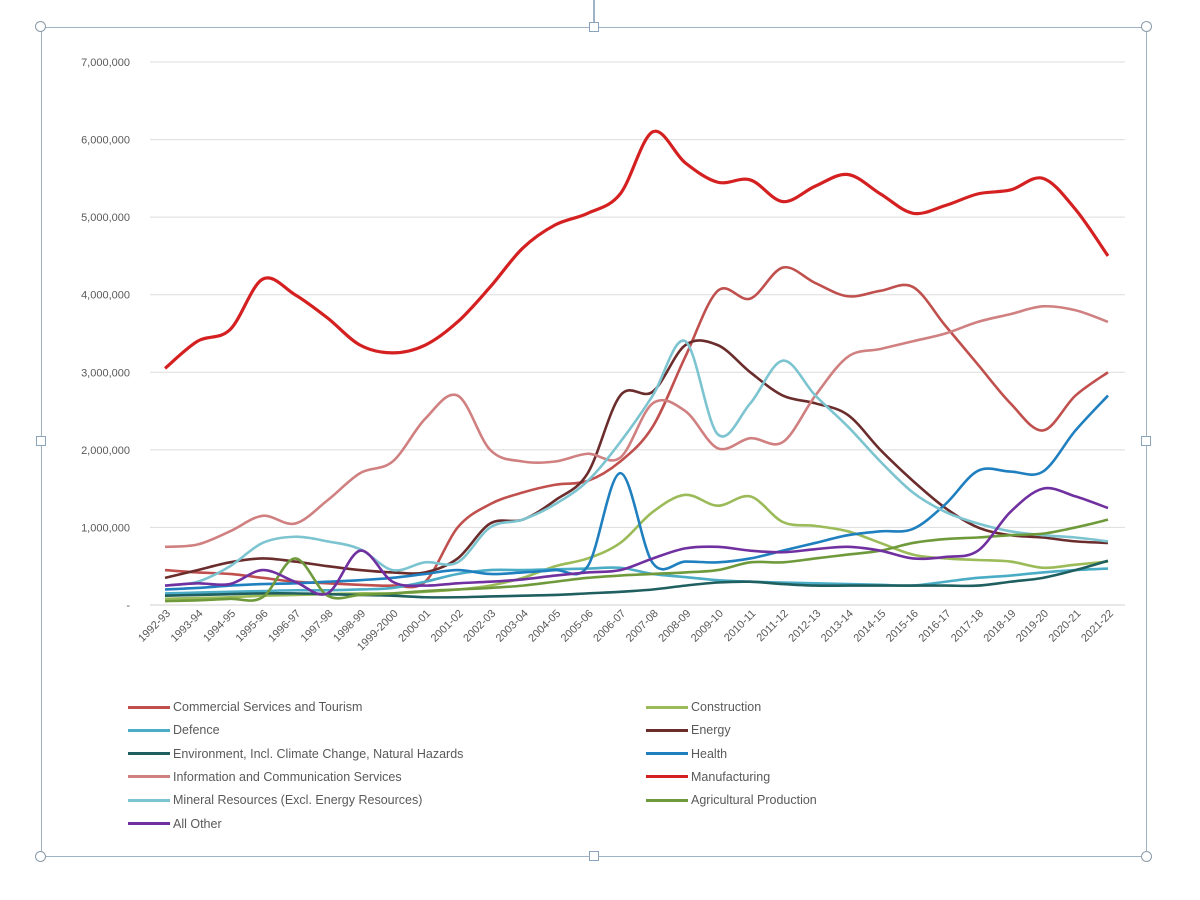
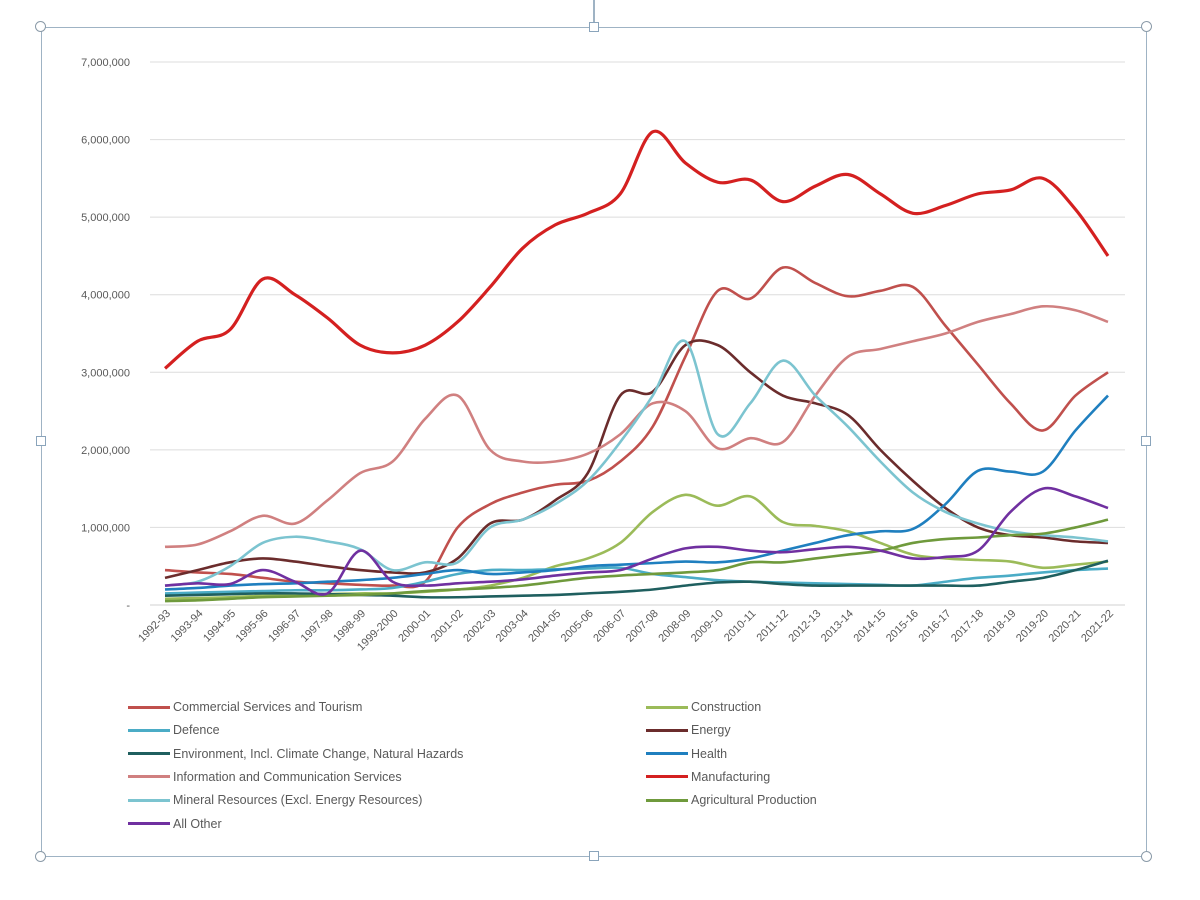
Agricultural Production/1996-97: 600000 -> 100000
Health/2006-07: 1700000 -> 500000
Information and Communication Services/2006-07: 1900000 -> 2200000
